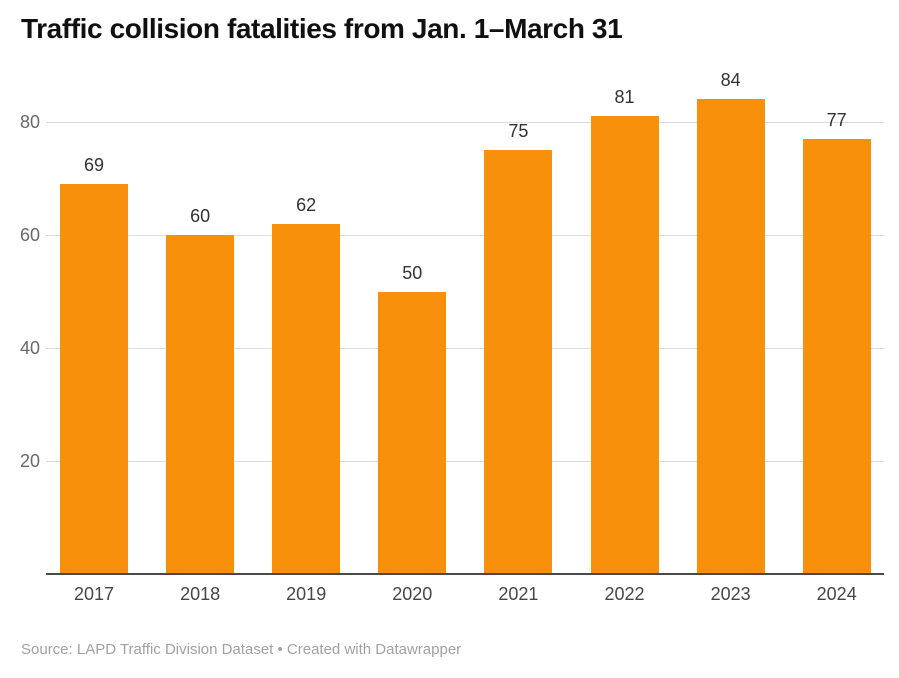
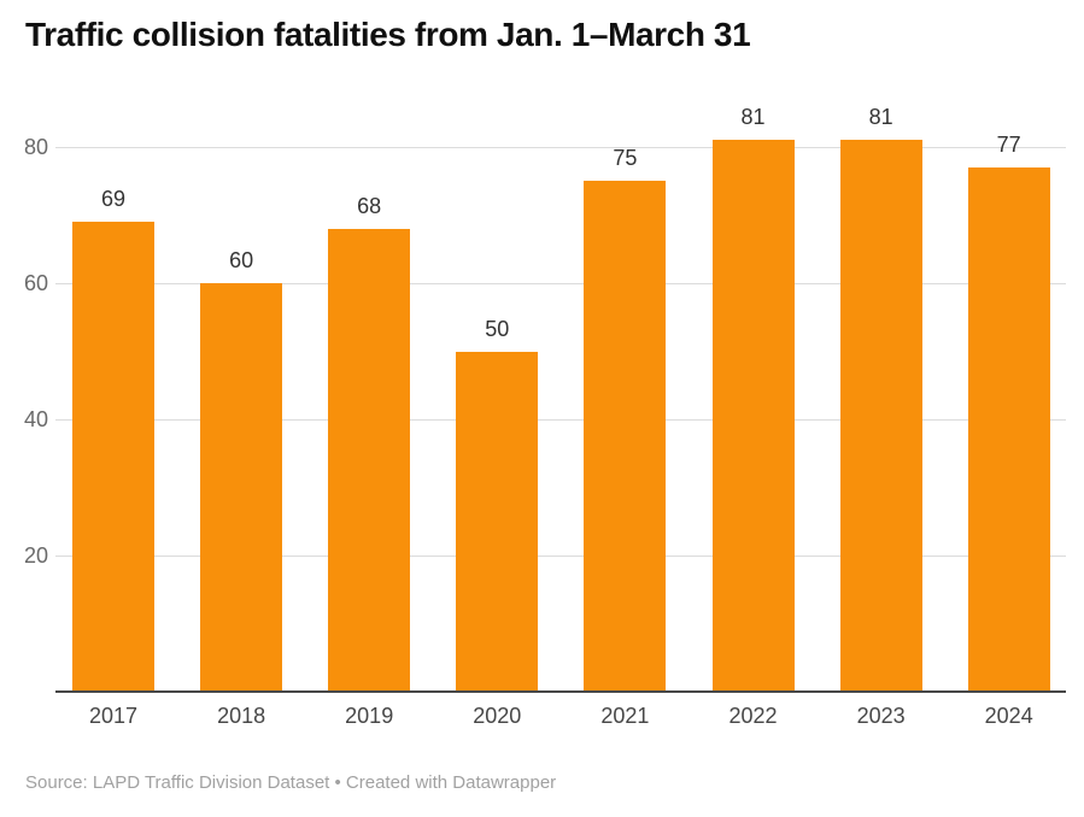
2019: 62 -> 68
2023: 84 -> 81
